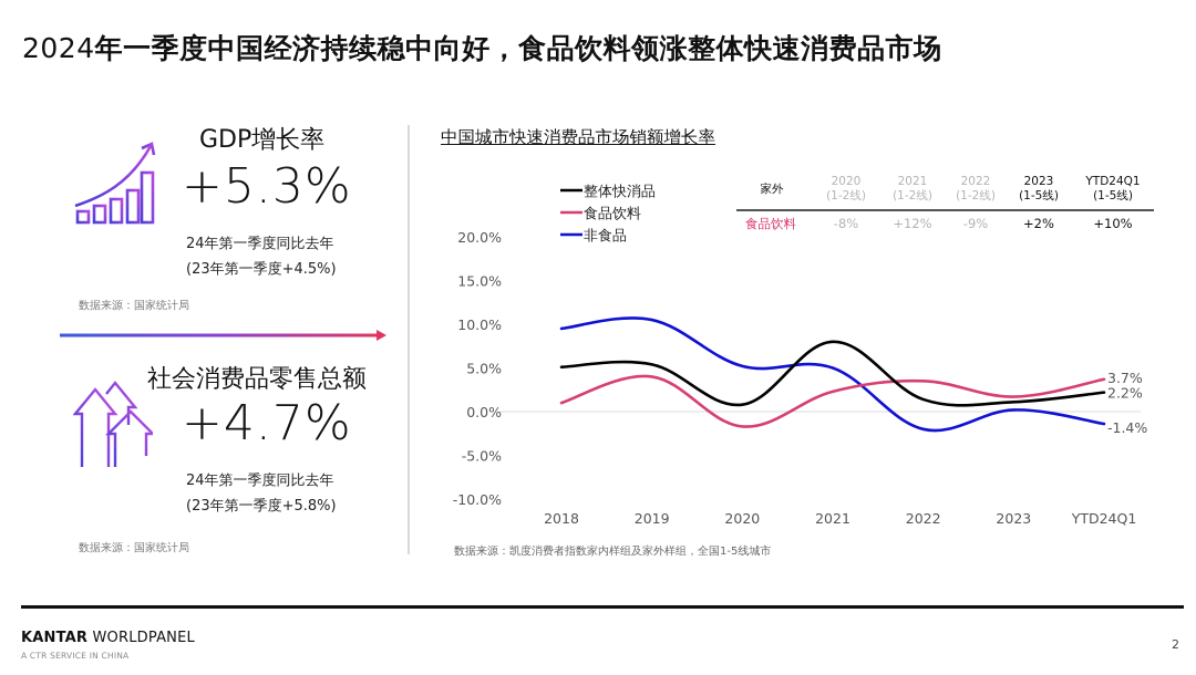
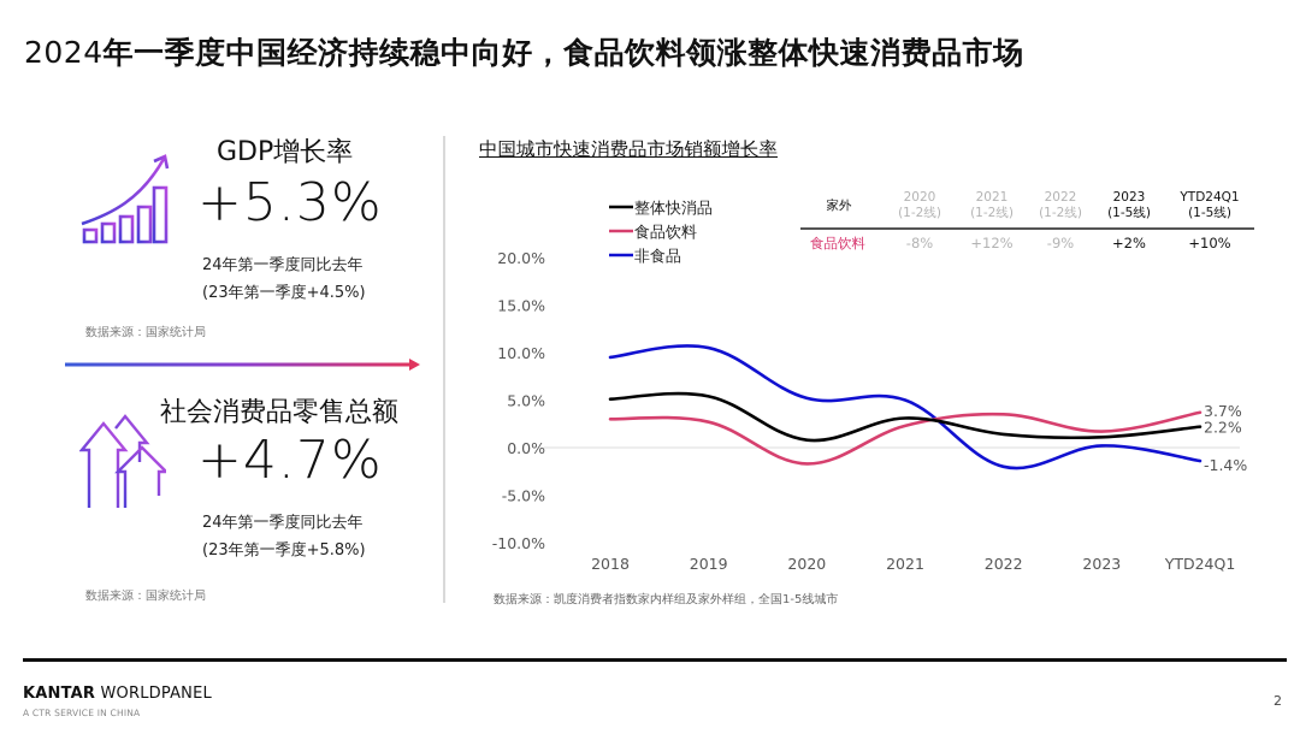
食品饮料/2018: 1% -> 3%
食品饮料/2019: 4% -> 3%
整体快消品/2021: 8% -> 3%
